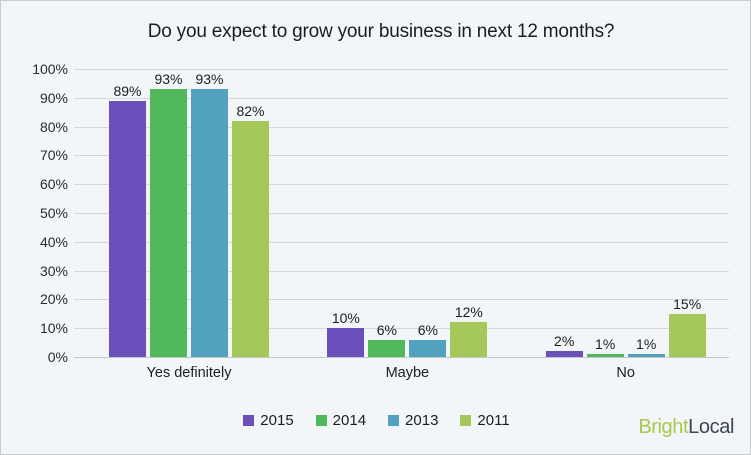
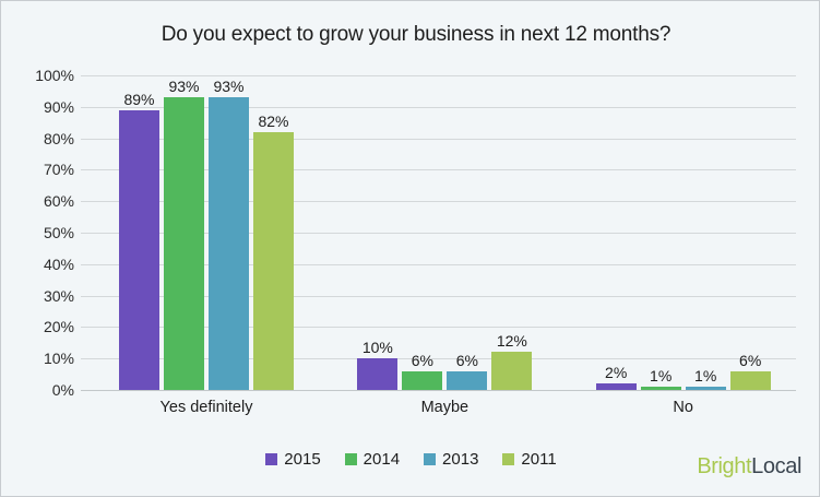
2011/No: 15% -> 6%
